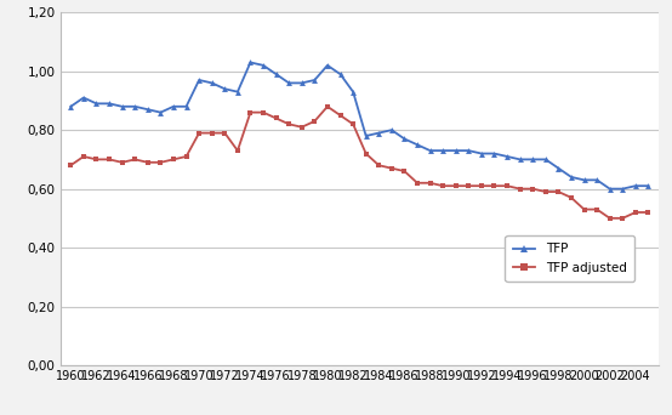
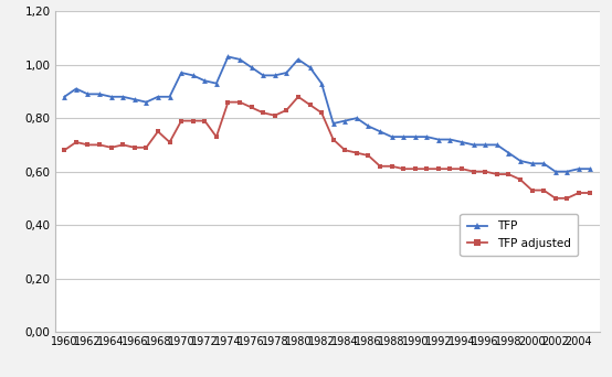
TFP adjusted/1968: 0,70 -> 0,75
